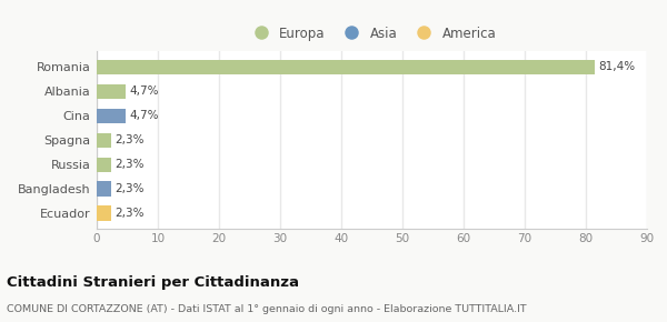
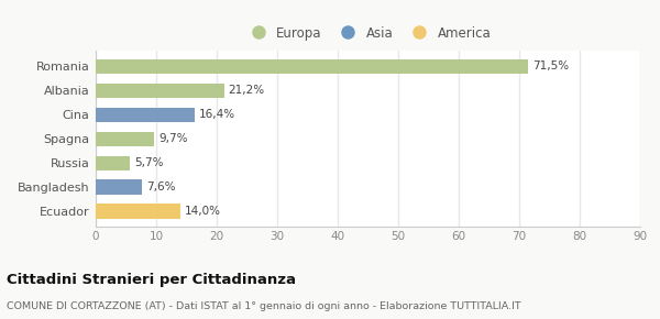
Romania: 81,4% -> 71,5%
Albania: 4,7% -> 21,2%
Cina: 4,7% -> 16,4%
Spagna: 2,3% -> 9,7%
Russia: 2,3% -> 5,7%
Bangladesh: 2,3% -> 7,6%
Ecuador: 2,3% -> 14,0%
